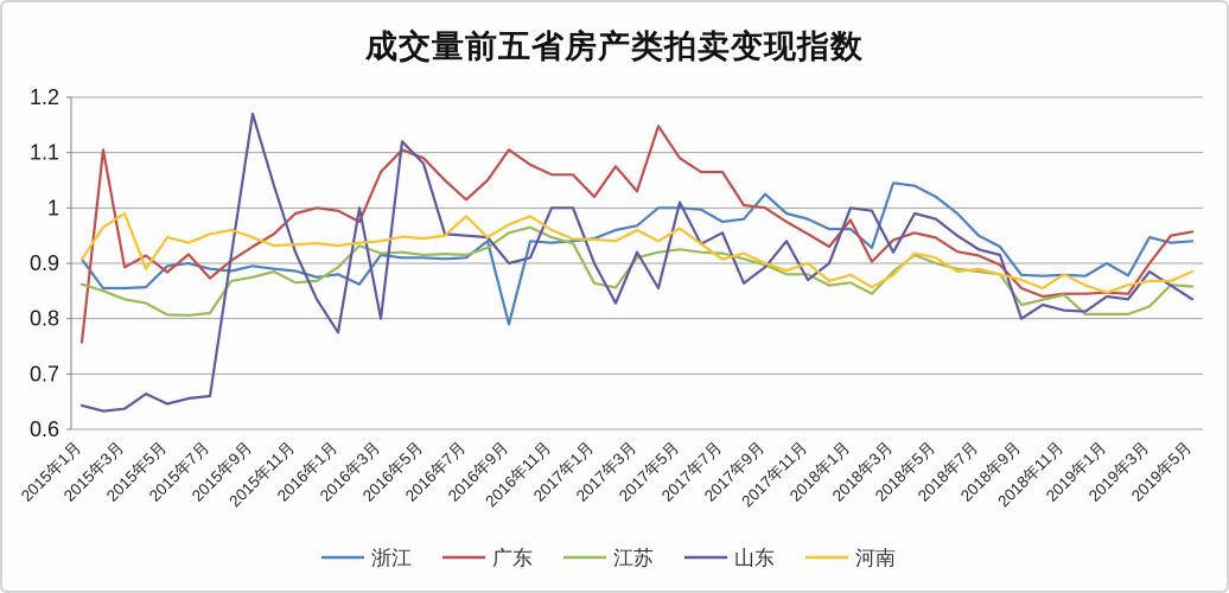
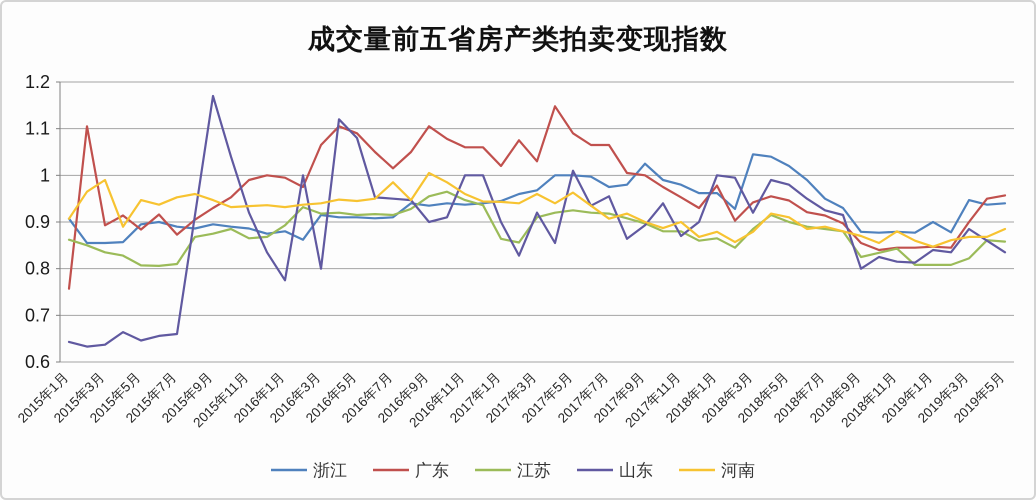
浙江/2016年9月: 0.79 -> 0.94
河南/2016年9月: 0.97 -> 1.00
